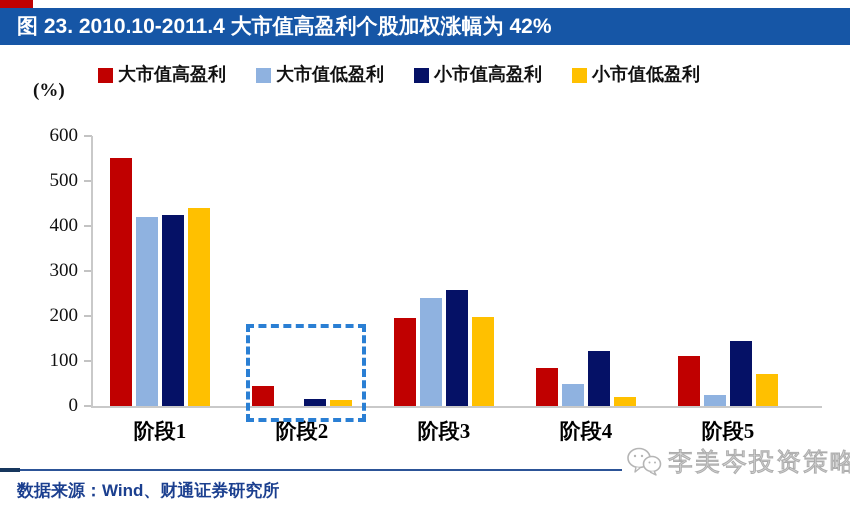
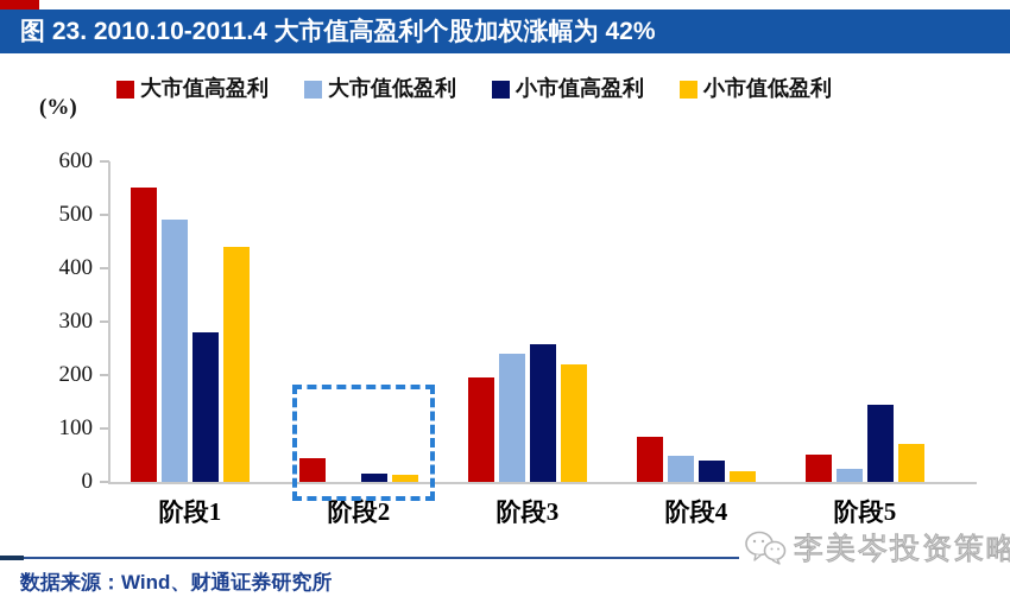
大市值低盈利/阶段1: 420 -> 490
小市值高盈利/阶段1: 420 -> 280
小市值低盈利/阶段3: 200 -> 220
小市值高盈利/阶段4: 120 -> 40
大市值高盈利/阶段5: 110 -> 50
